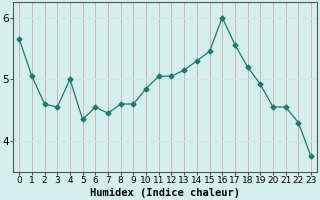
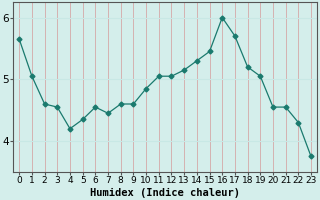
4: 5.00 -> 4.20
17: 5.56 -> 5.70
19: 4.92 -> 5.05
